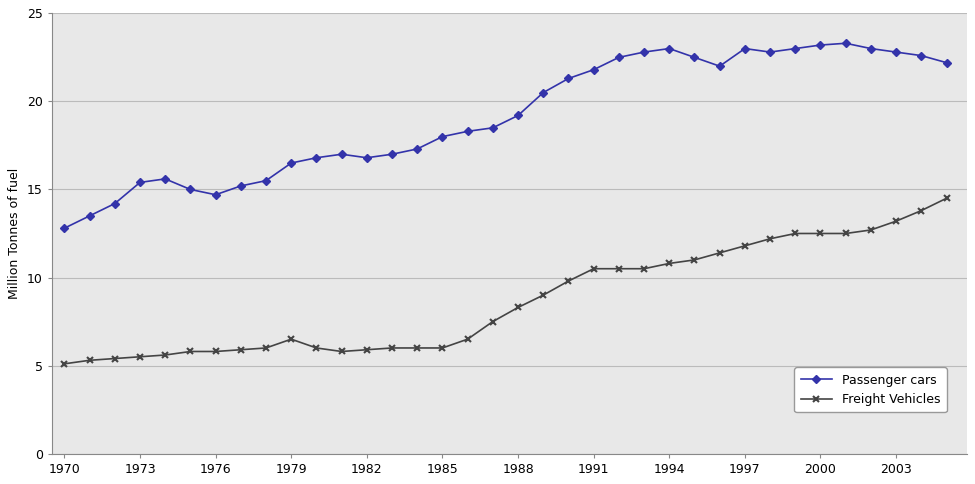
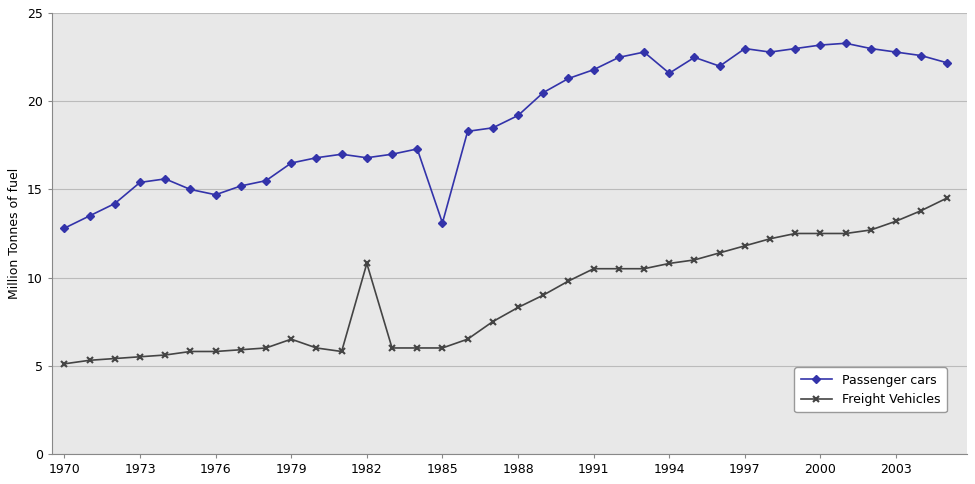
Freight Vehicles/1982: 5.9 -> 10.8
Passenger cars/1985: 18.0 -> 13.1
Passenger cars/1994: 23.0 -> 21.6
